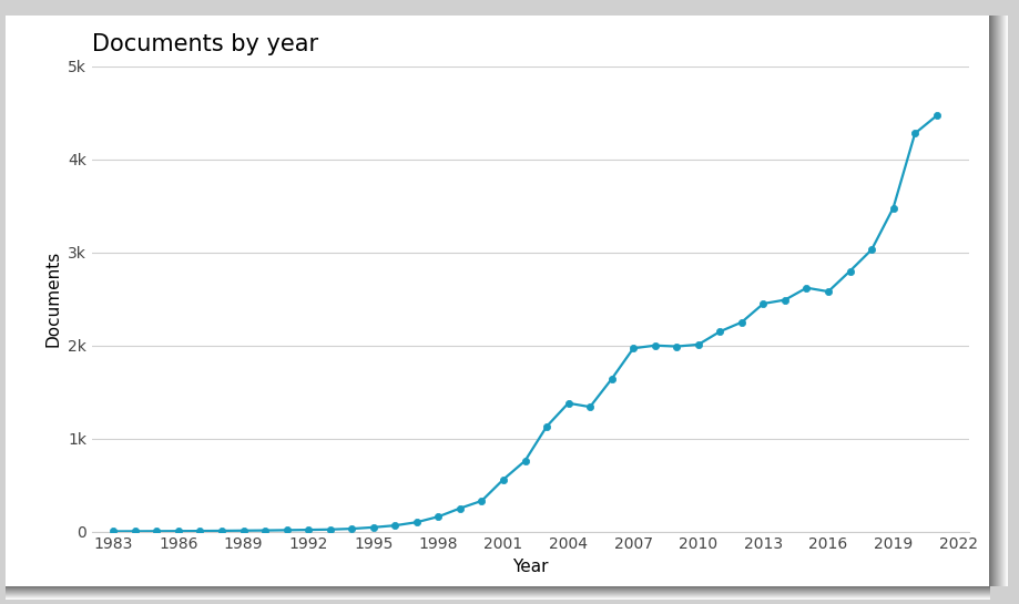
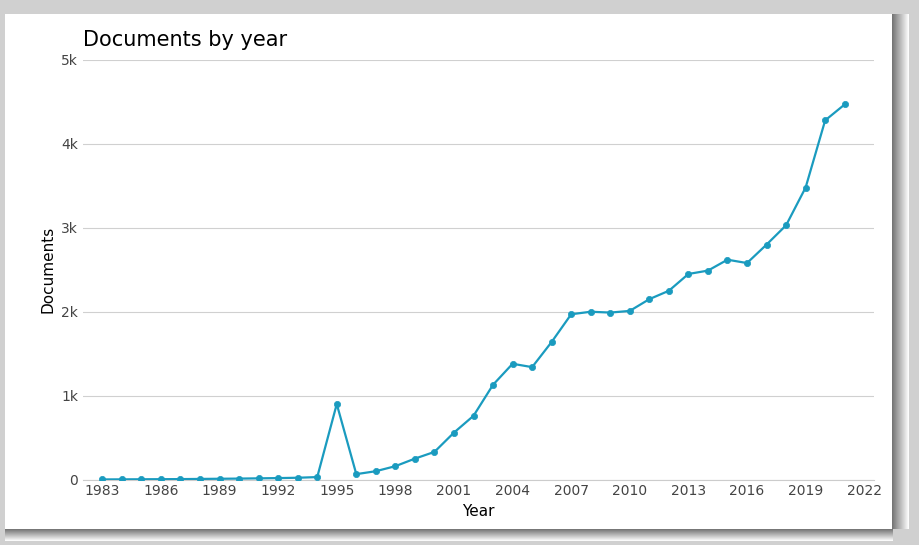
1995: 0.04k -> 0.90k
